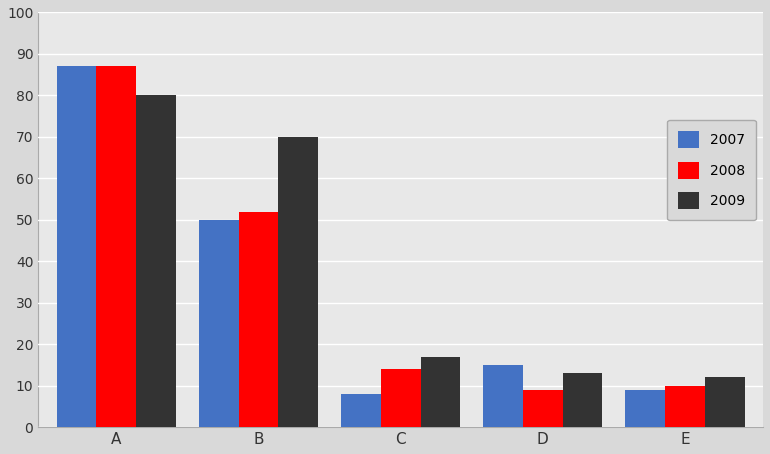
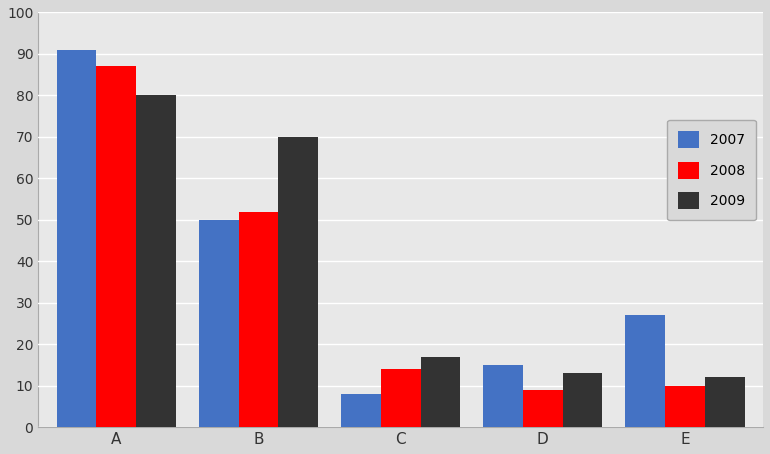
2007/A: 87 -> 91
2007/E: 9 -> 27
